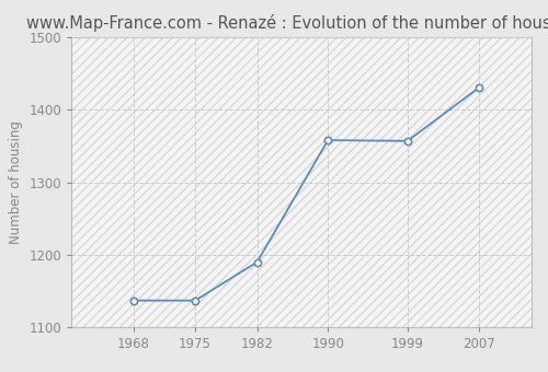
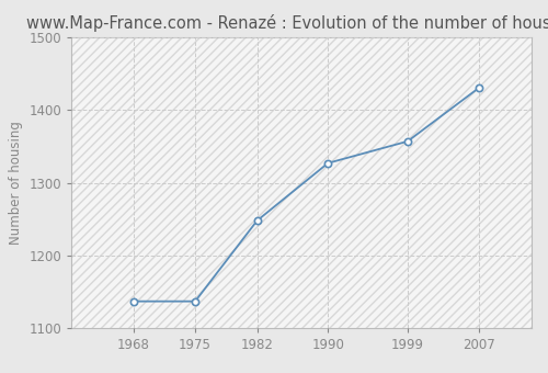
1982: 1190 -> 1248
1990: 1358 -> 1327
